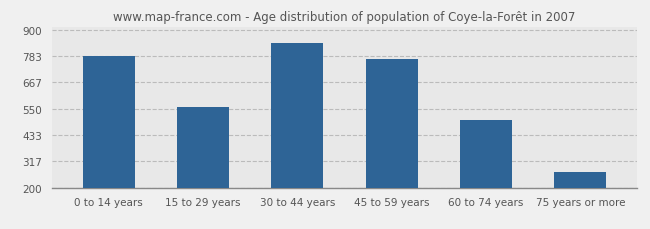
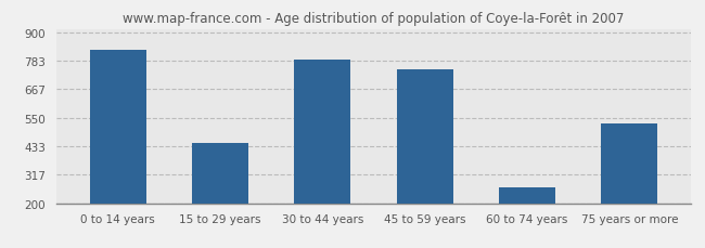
0 to 14 years: 783 -> 830
15 to 29 years: 556 -> 445
30 to 44 years: 840 -> 790
45 to 59 years: 773 -> 750
60 to 74 years: 502 -> 265
75 years or more: 270 -> 525
